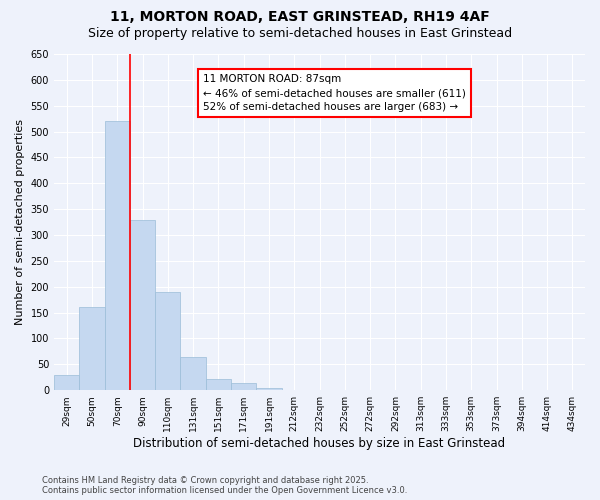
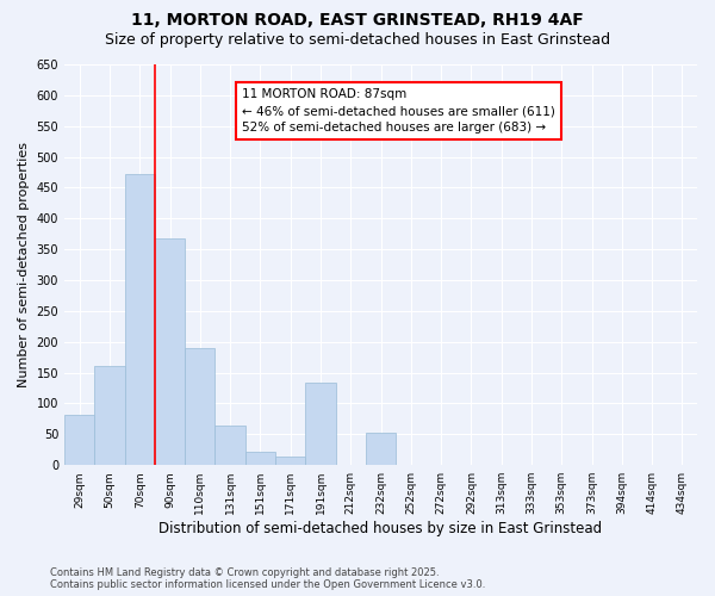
29sqm: 30 -> 82
70sqm: 520 -> 472
90sqm: 330 -> 368
191sqm: 5 -> 134
232sqm: 1 -> 52
